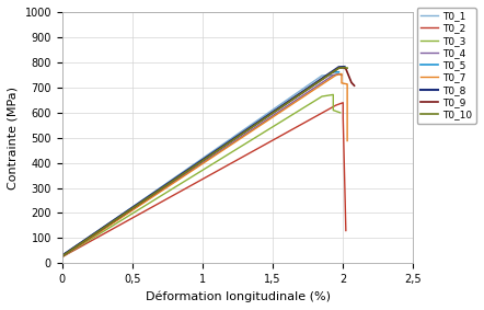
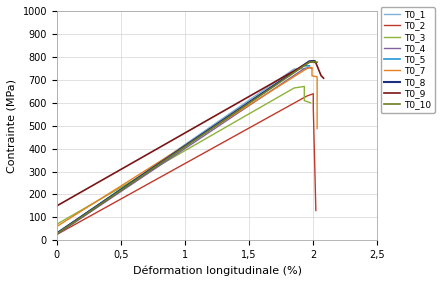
T0_3/0: 25 -> 70
T0_7/0: 25 -> 60
T0_9/0: 28 -> 150
